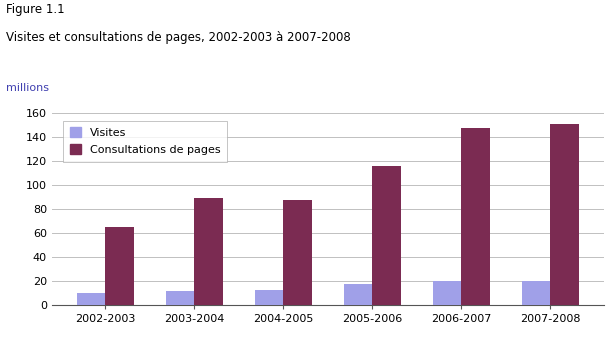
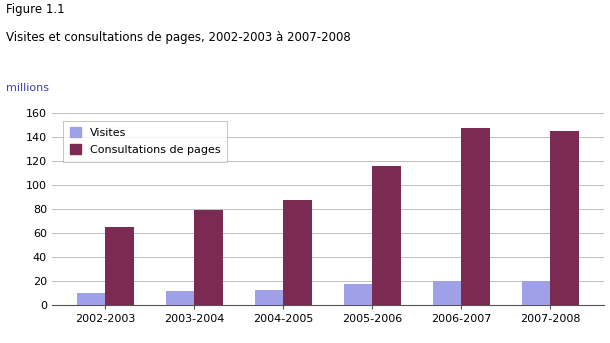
Consultations de pages/2003-2004: 89 -> 79
Consultations de pages/2007-2008: 151 -> 145
